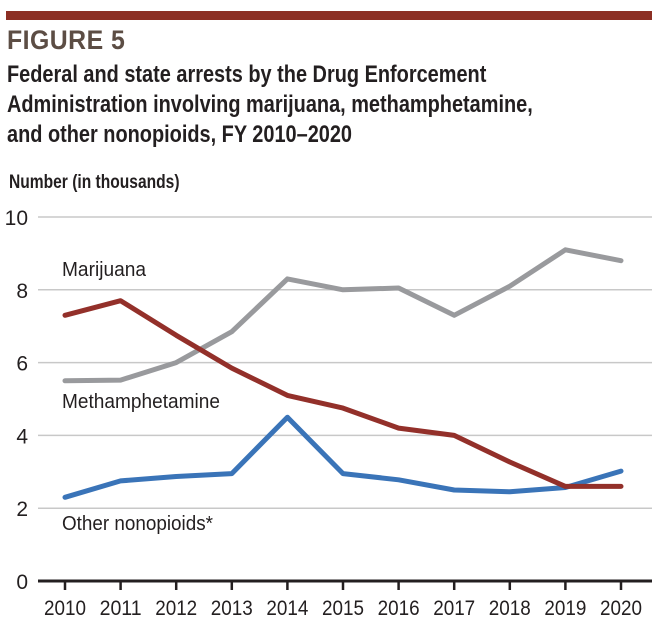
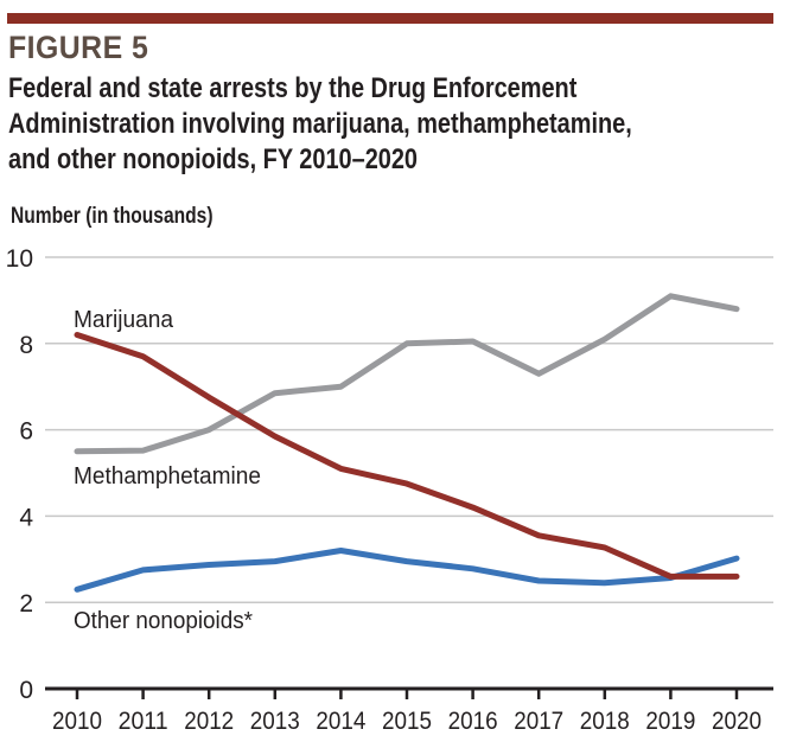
Marijuana/2010: 7.3 -> 8.2
Methamphetamine/2014: 8.3 -> 7.0
Other nonopioids*/2014: 4.5 -> 3.2
Marijuana/2017: 4.0 -> 3.5
